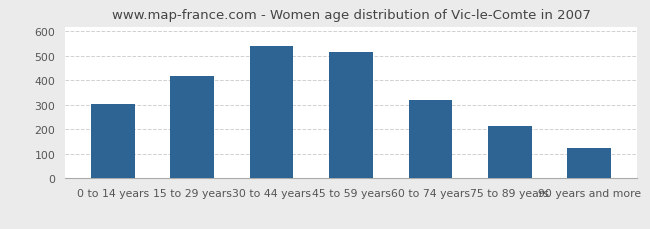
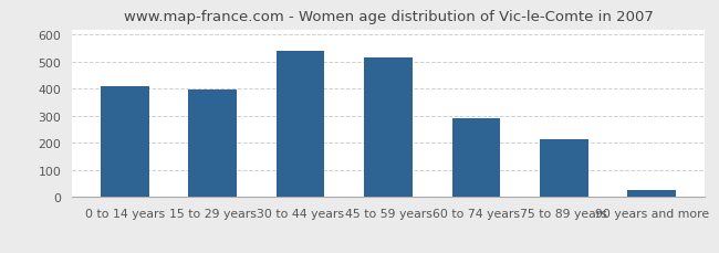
0 to 14 years: 305 -> 412
15 to 29 years: 420 -> 396
60 to 74 years: 320 -> 291
90 years and more: 125 -> 28
